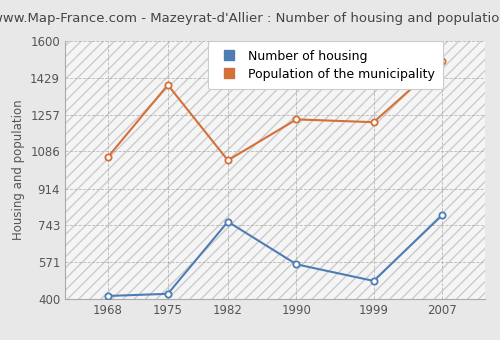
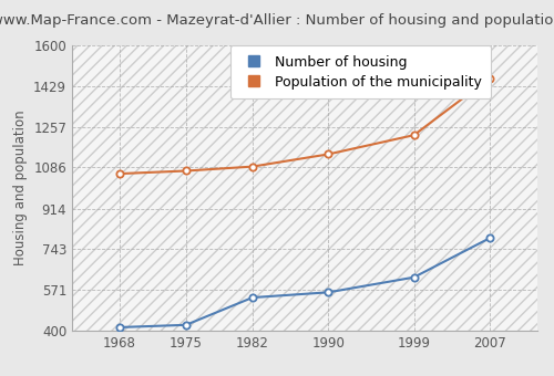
Population of the municipality/1975: 1395 -> 1072
Number of housing/1982: 760 -> 540
Population of the municipality/1982: 1045 -> 1090
Population of the municipality/1990: 1235 -> 1142
Number of housing/1999: 485 -> 625
Population of the municipality/2007: 1505 -> 1462
